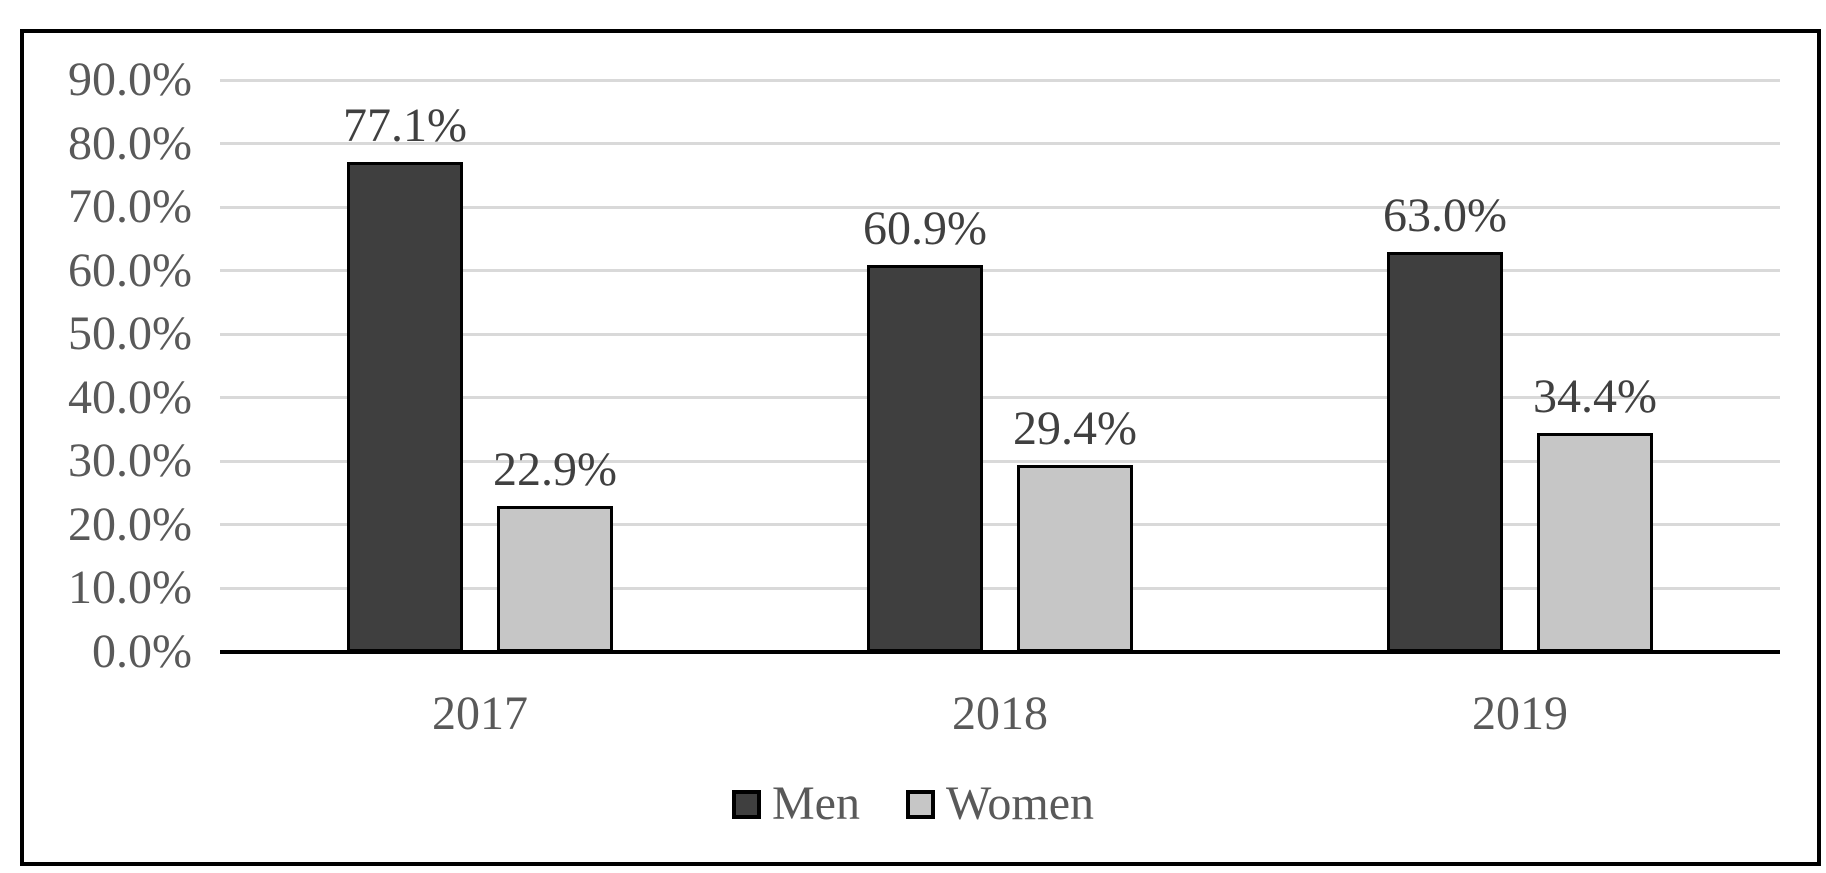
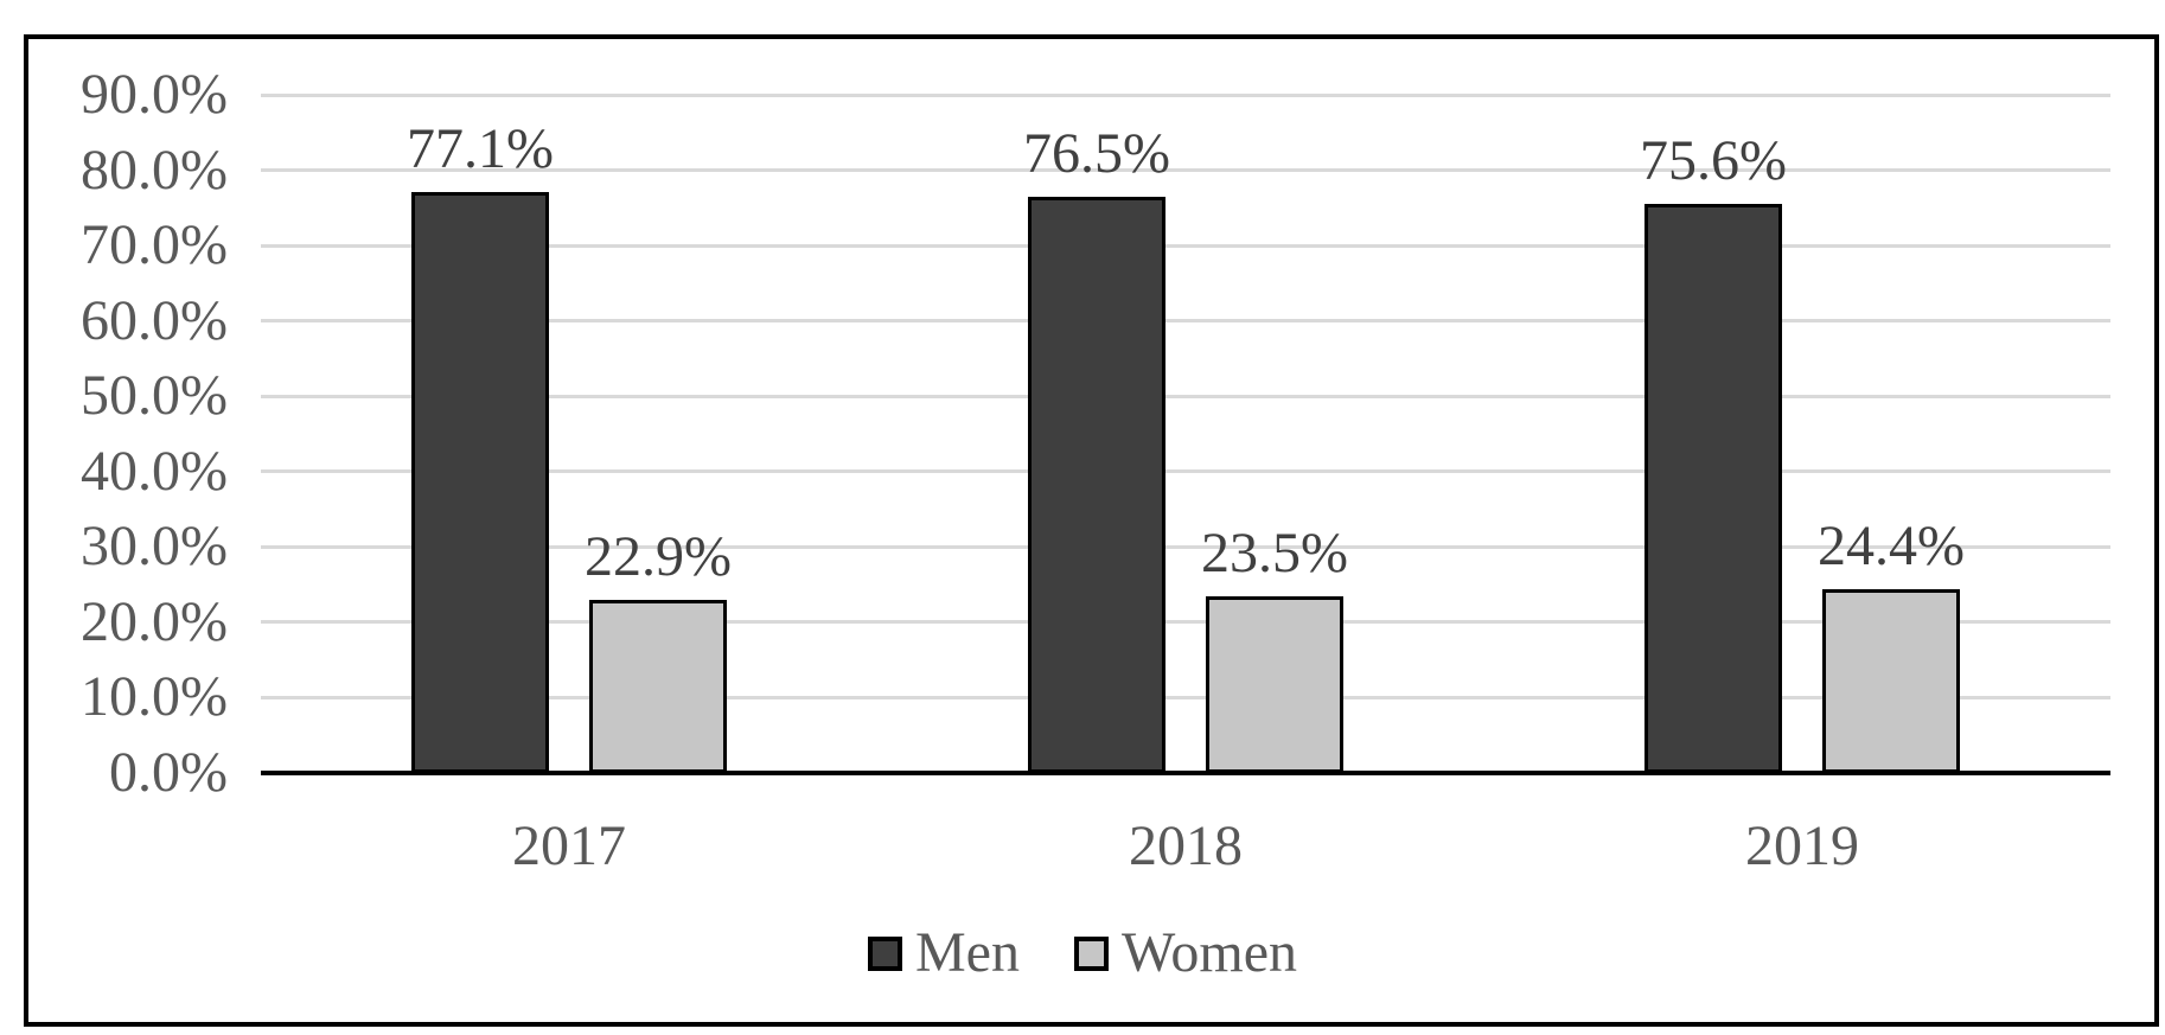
Men/2018: 60.9% -> 76.5%
Women/2018: 29.4% -> 23.5%
Men/2019: 63.0% -> 75.6%
Women/2019: 34.4% -> 24.4%
